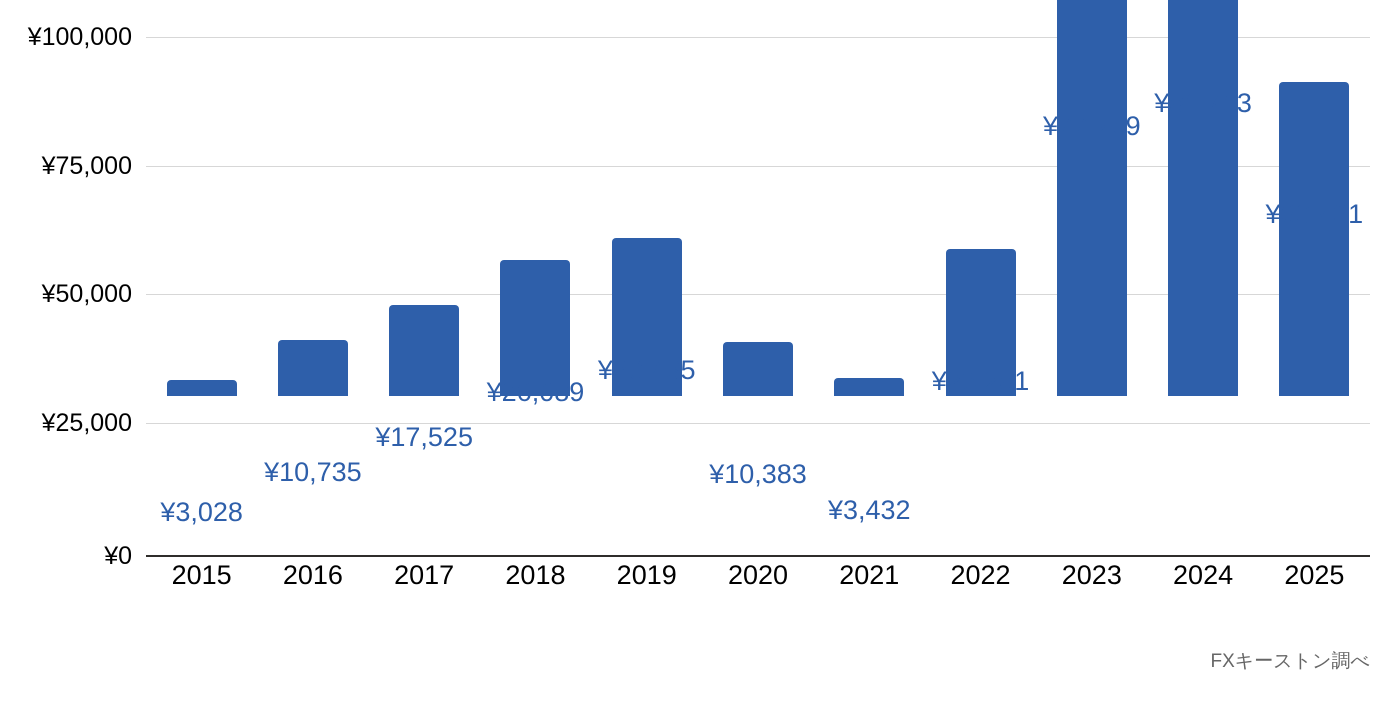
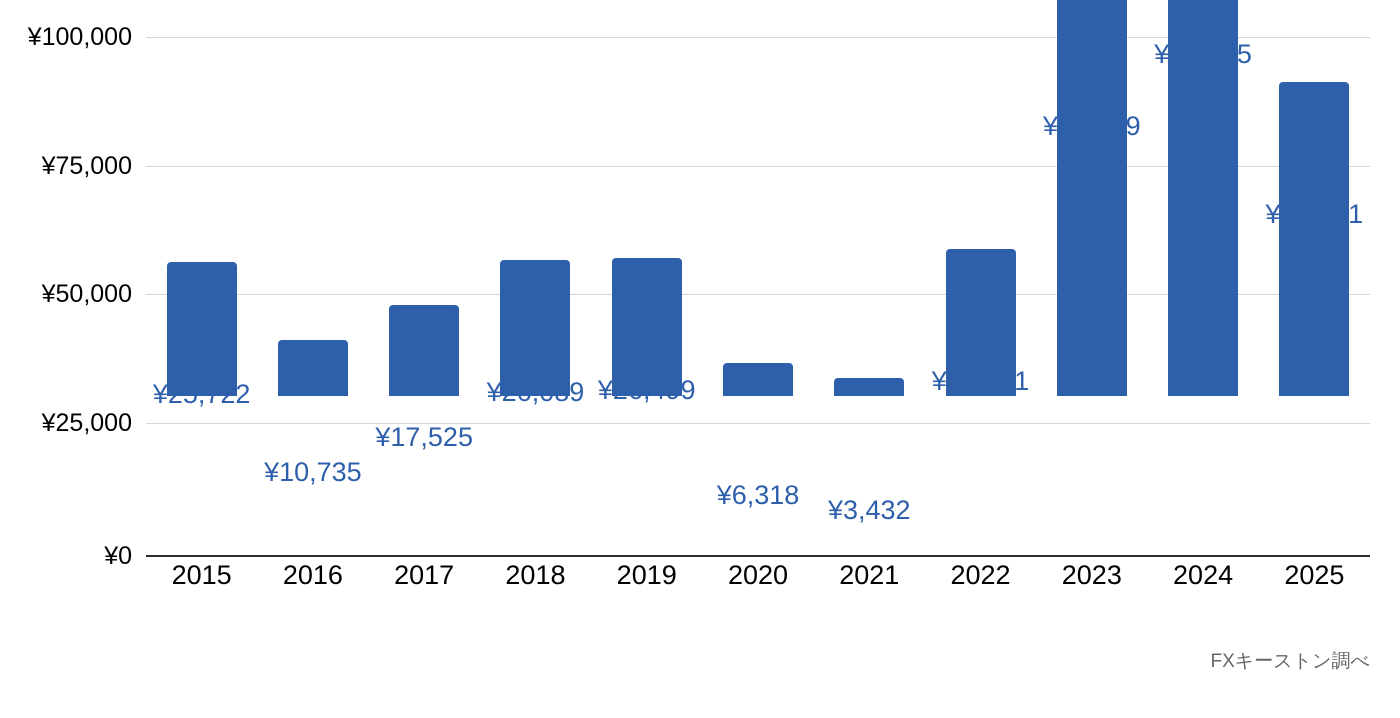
2015: ¥3,028 -> ¥25,722
2019: ¥30,435 -> ¥26,499
2020: ¥10,383 -> ¥6,318
2024: ¥81,703 -> ¥91,105
